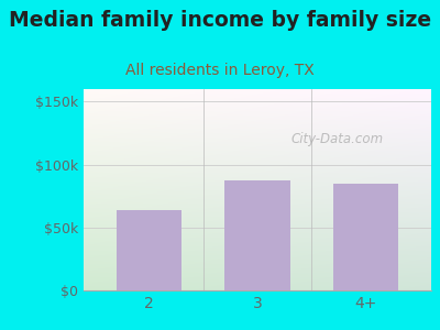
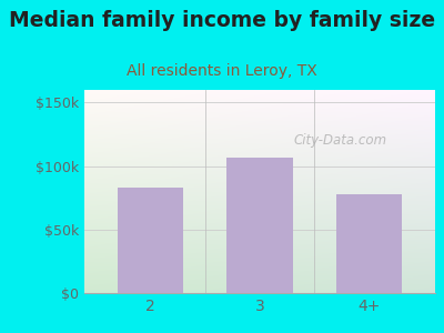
2: $64k -> $83k
3: $87k -> $107k
4+: $85k -> $78k
